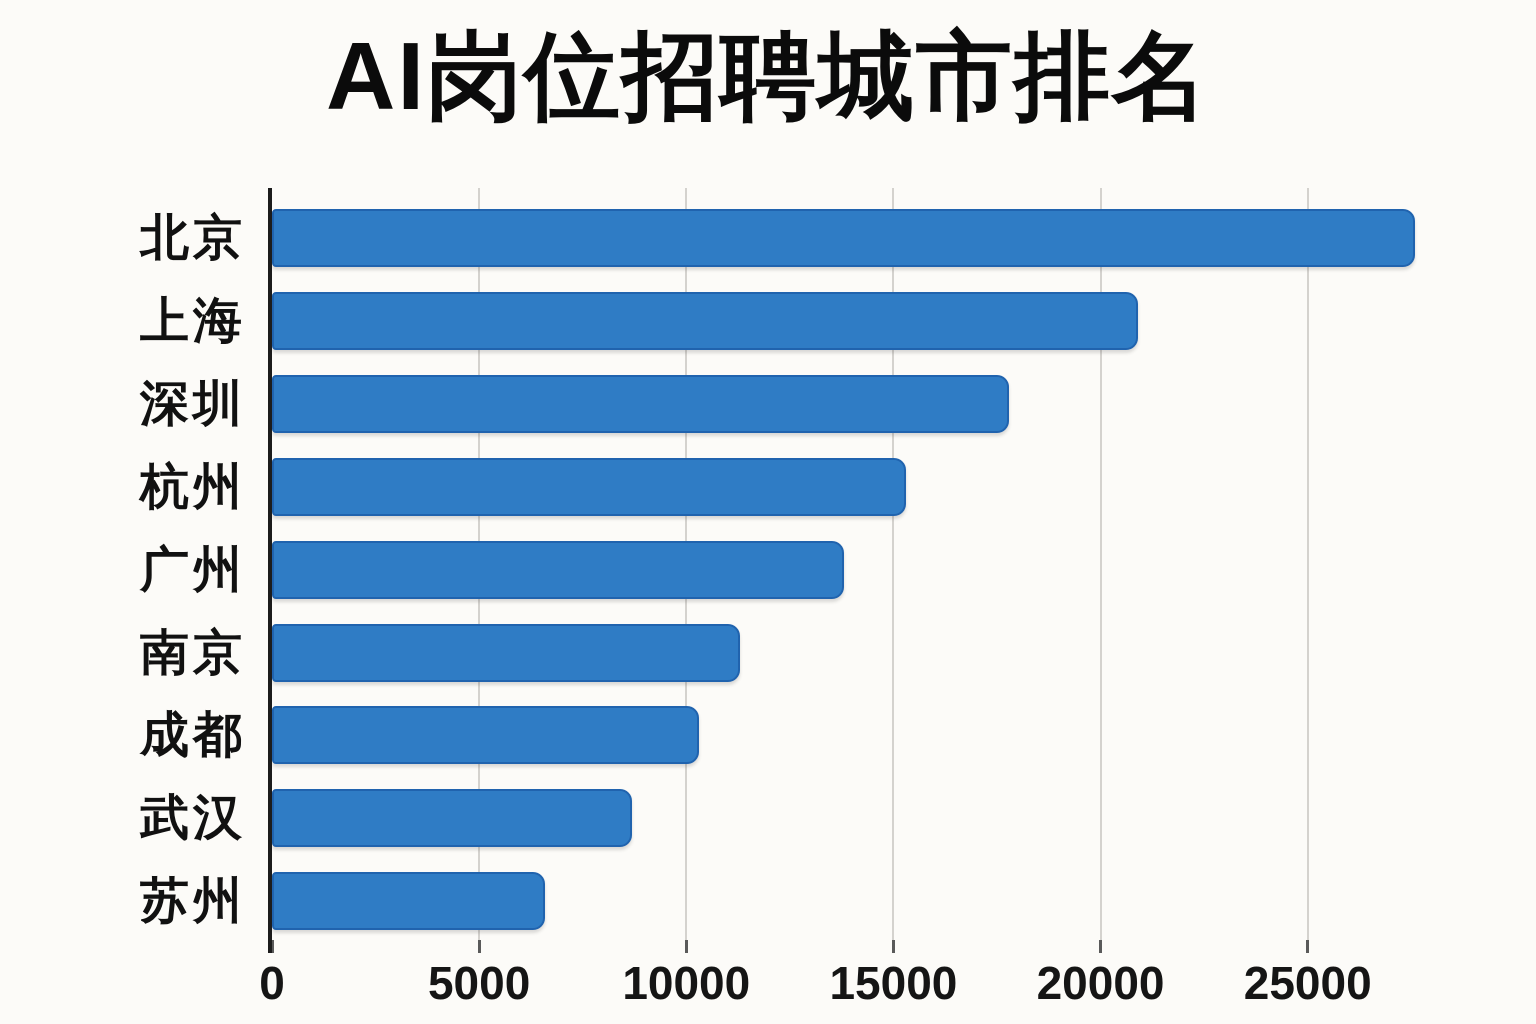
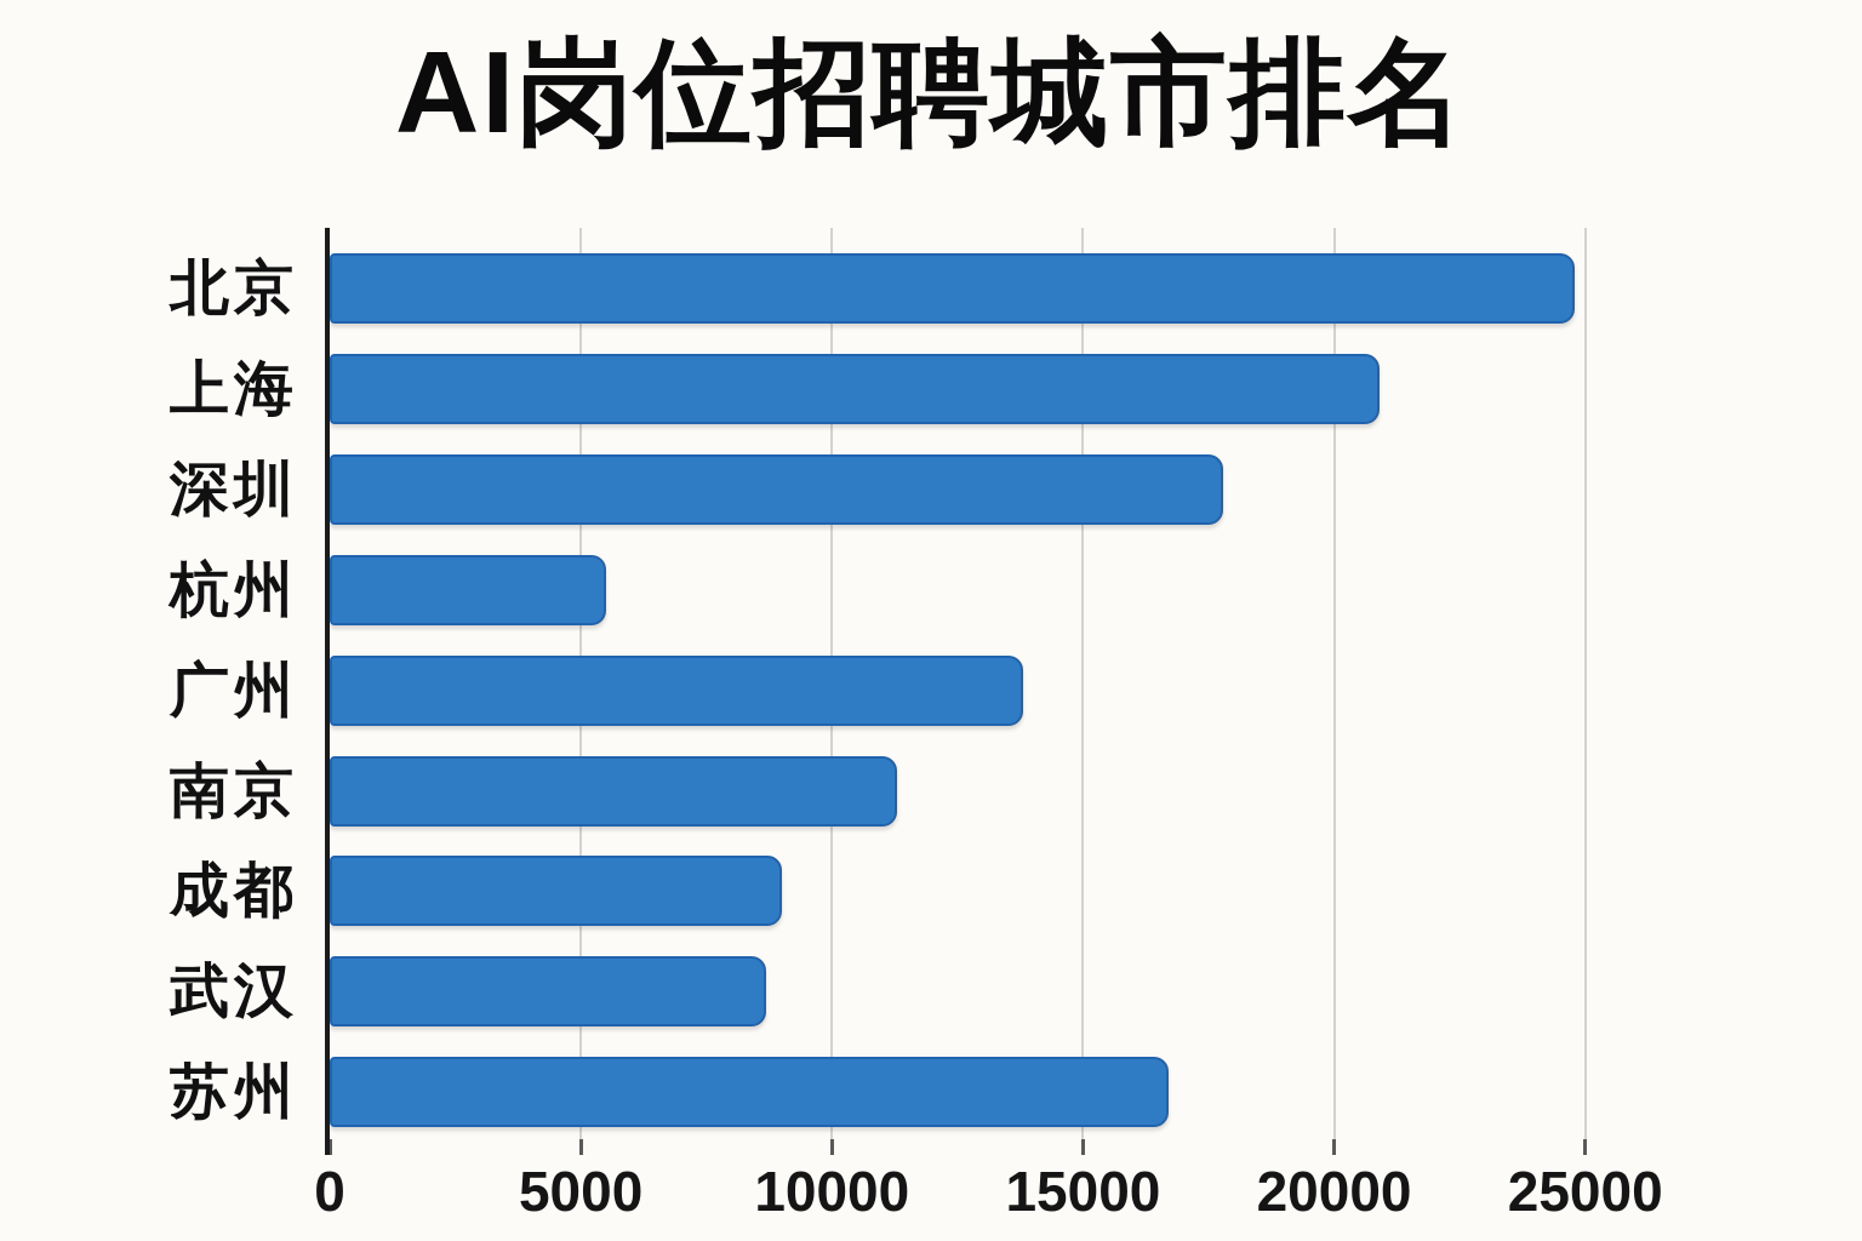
北京: 27500 -> 24700
杭州: 15200 -> 5400
成都: 10200 -> 8900
苏州: 6500 -> 16600
